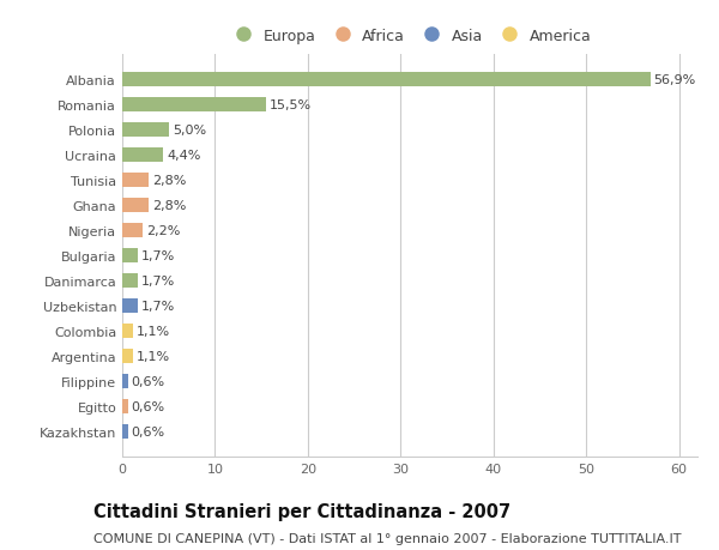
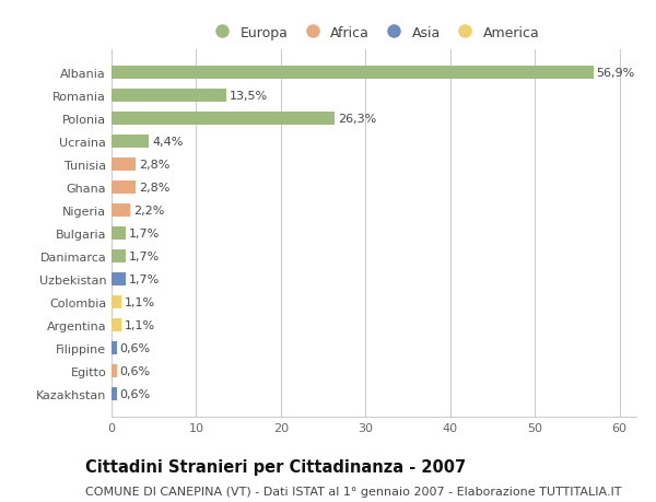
Romania: 15,5% -> 13,5%
Polonia: 5,0% -> 26,3%
